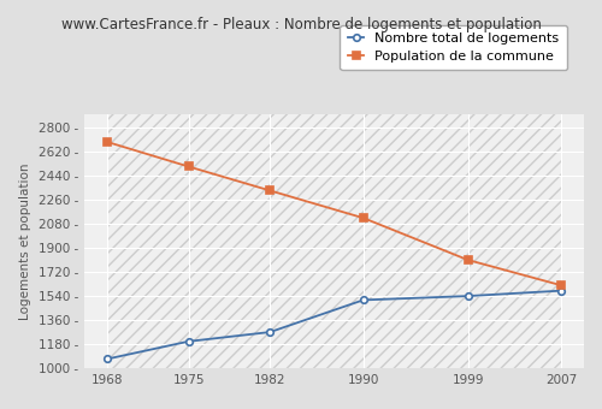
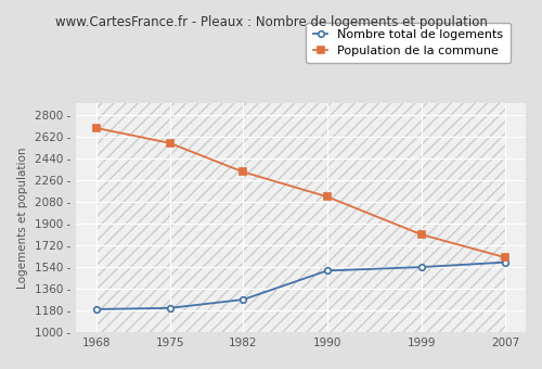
Nombre total de logements/1968: 1070 - -> 1190 -
Population de la commune/1975: 2510 - -> 2570 -
